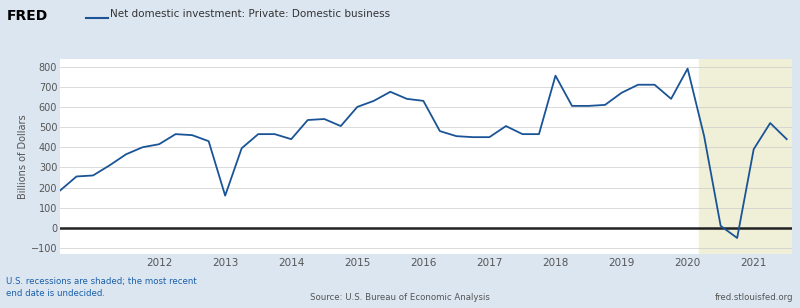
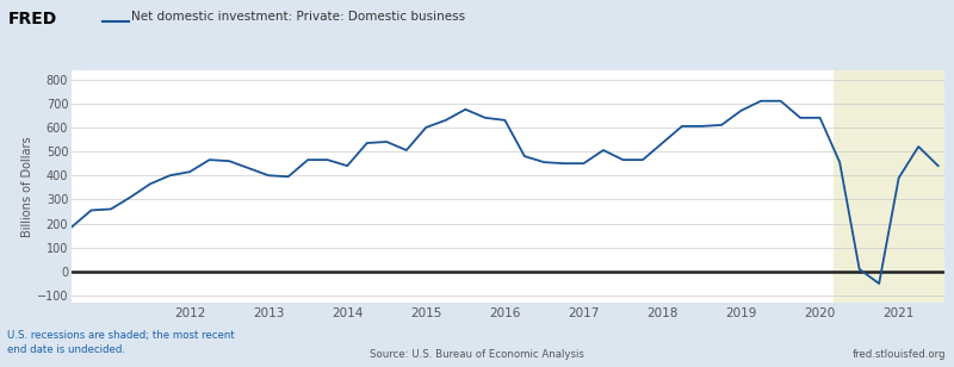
2013: 160 -> 400
2018: 755 -> 535
2020: 790 -> 640
